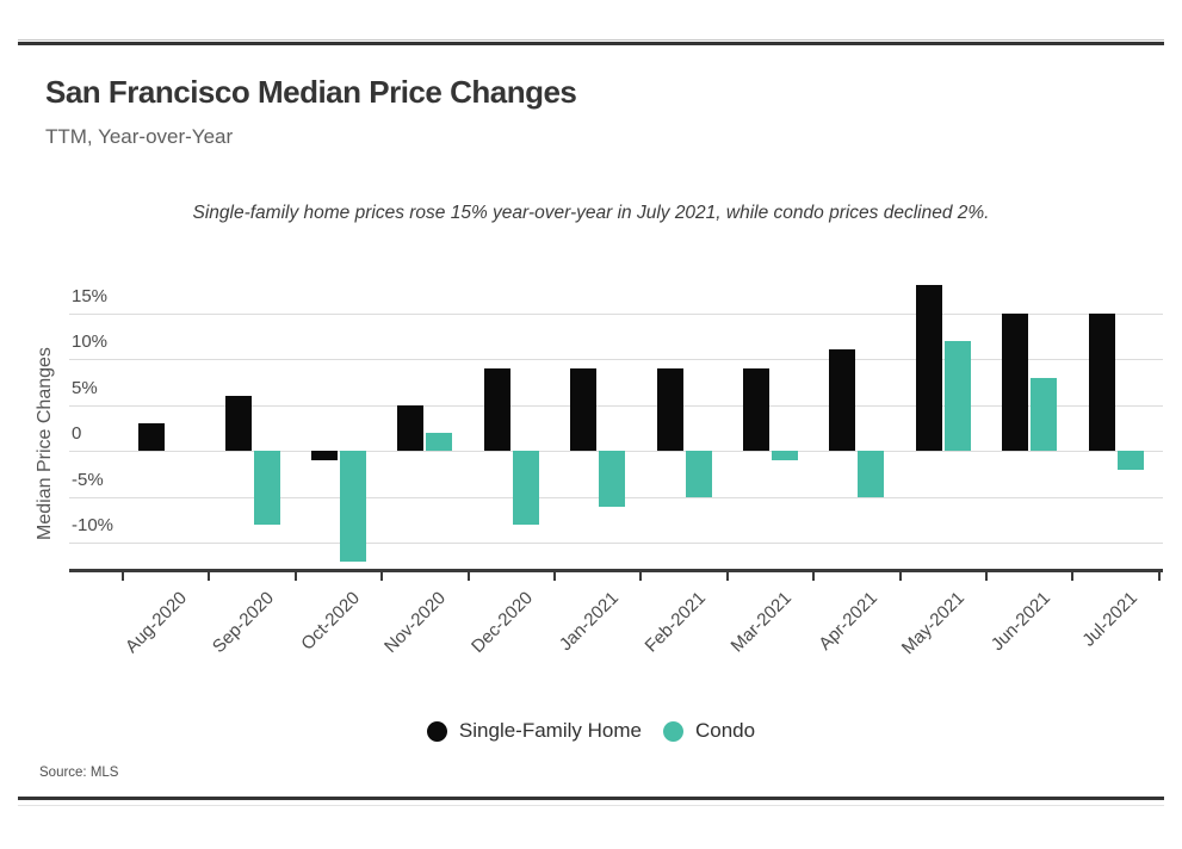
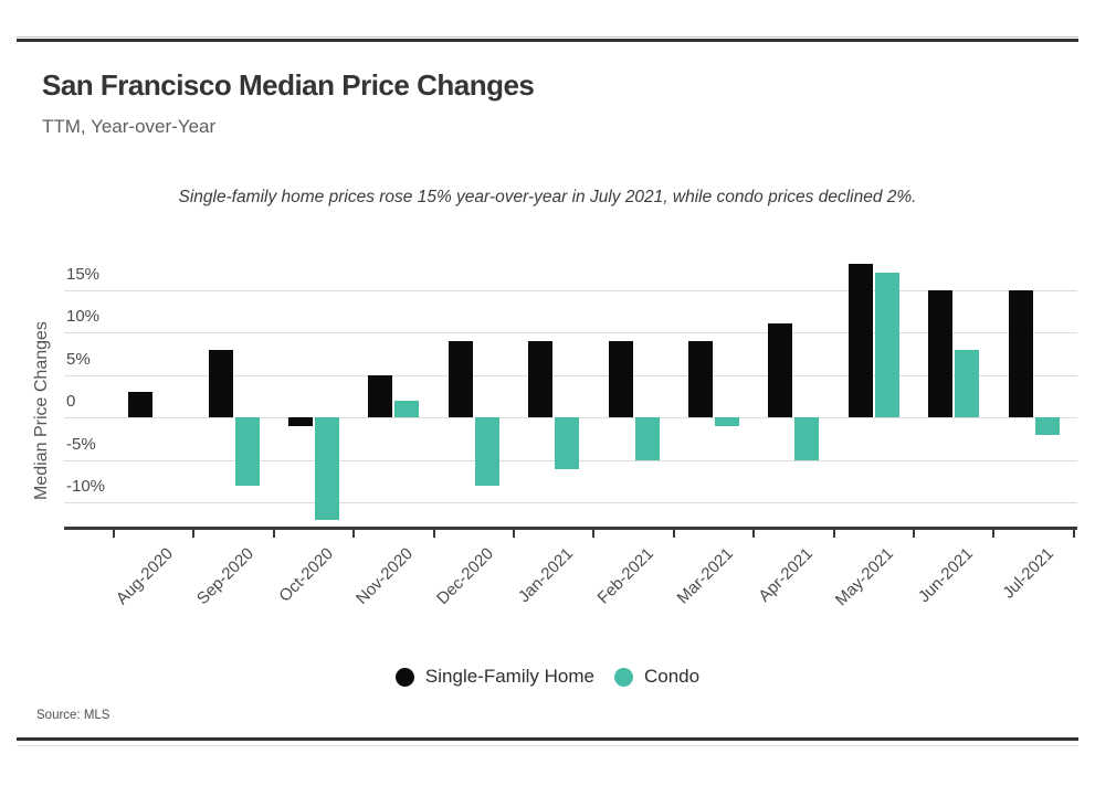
Single-Family Home/Sep-2020: 6% -> 8%
Condo/May-2021: 12% -> 17%
